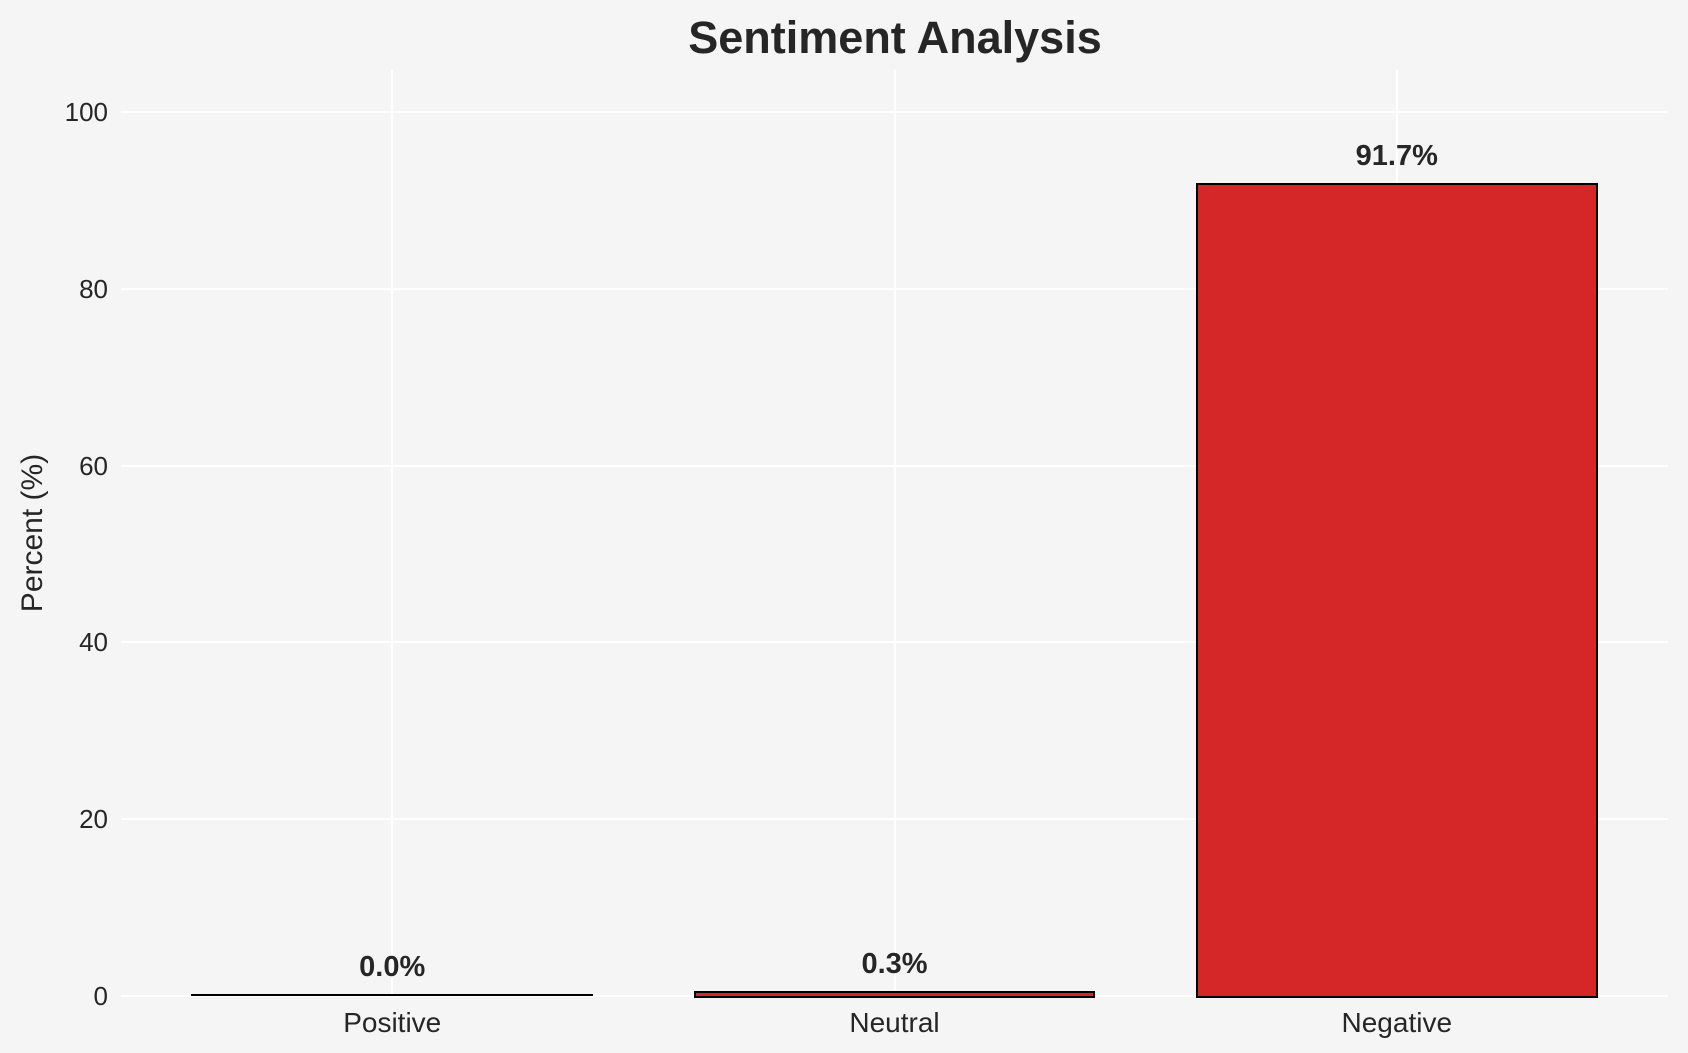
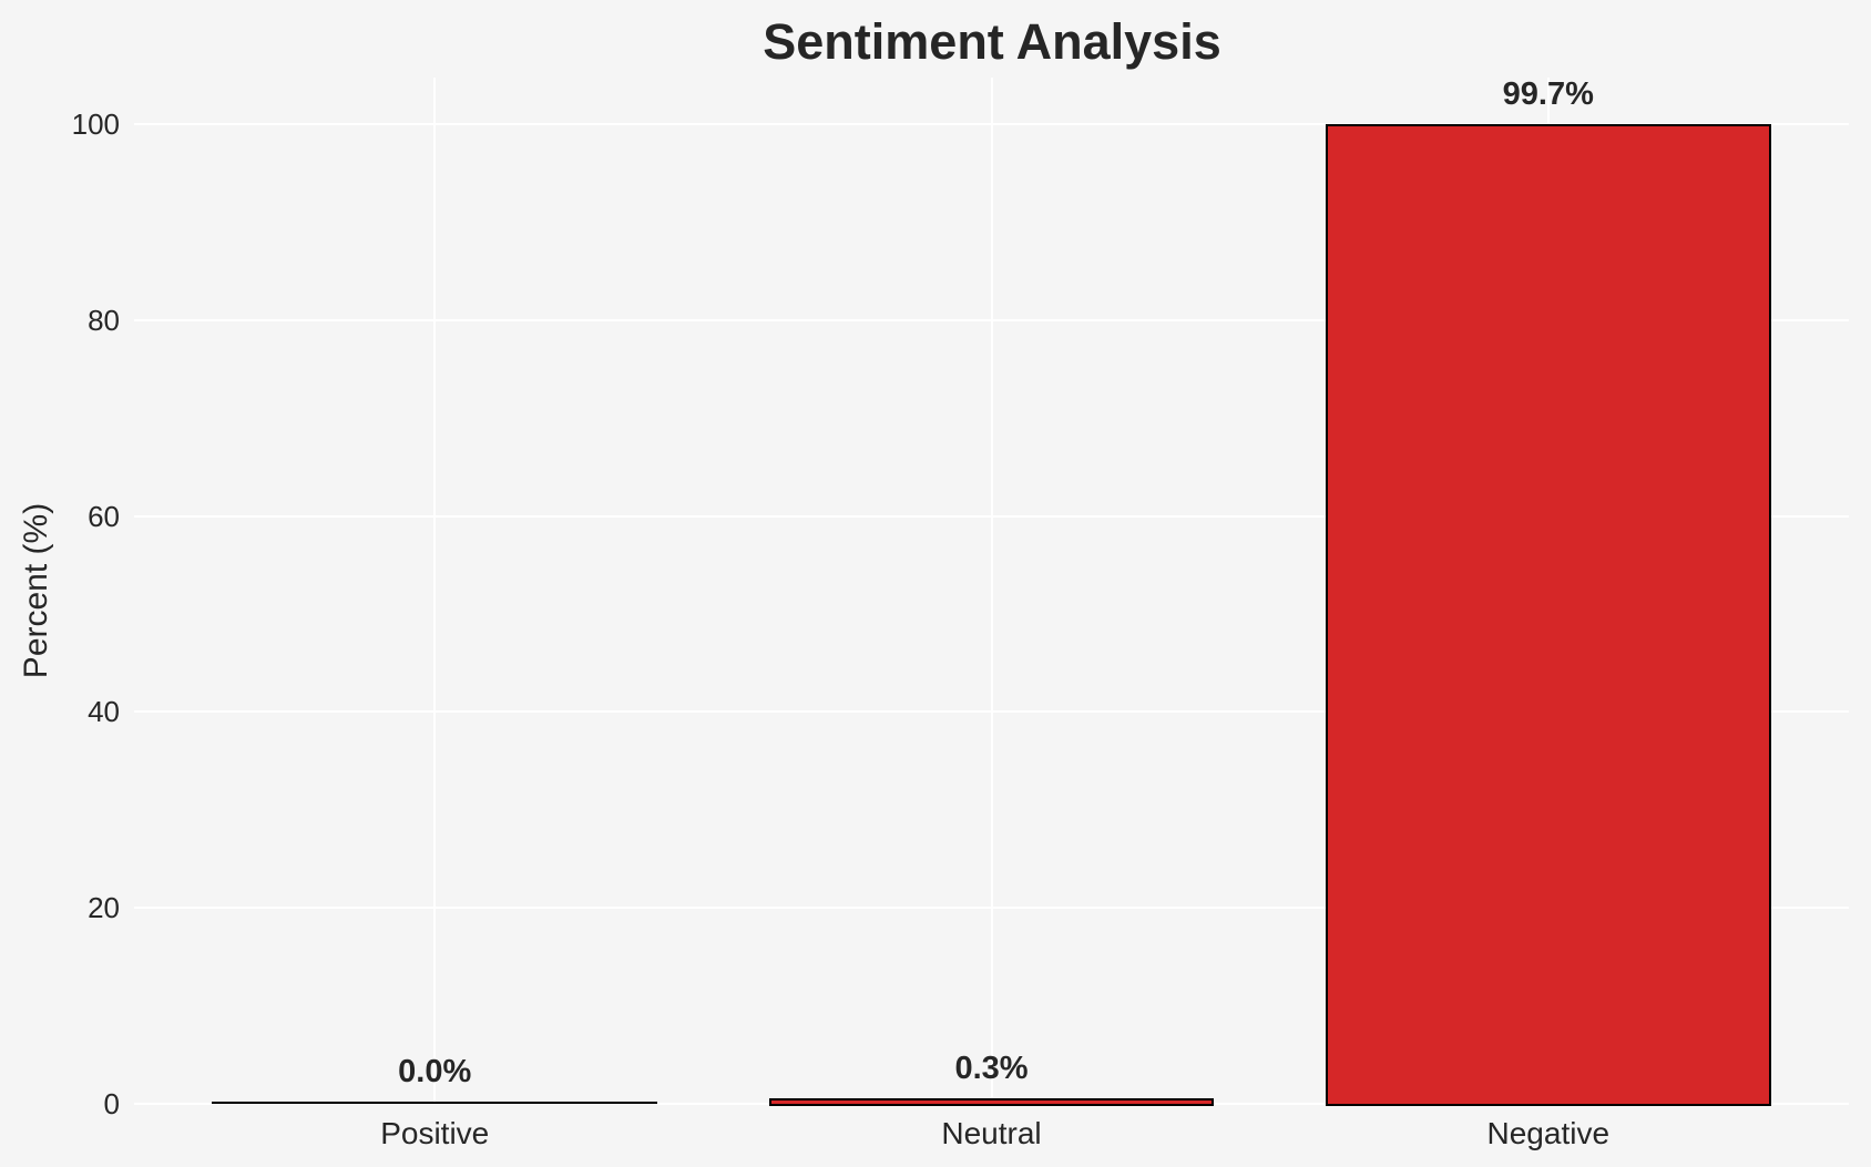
Negative: 91.7% -> 99.7%
